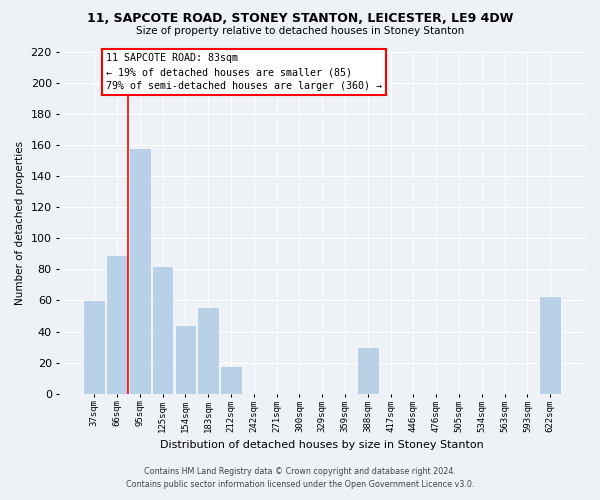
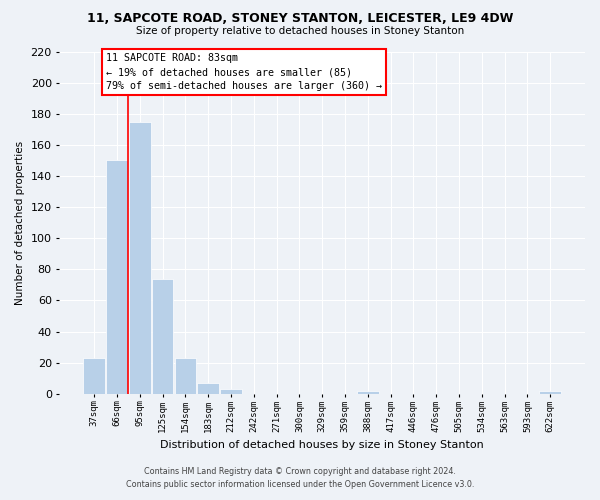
37sqm: 60 -> 23
66sqm: 89 -> 150
95sqm: 158 -> 175
125sqm: 82 -> 74
154sqm: 44 -> 23
183sqm: 56 -> 7
212sqm: 18 -> 3
388sqm: 30 -> 2
622sqm: 63 -> 2
